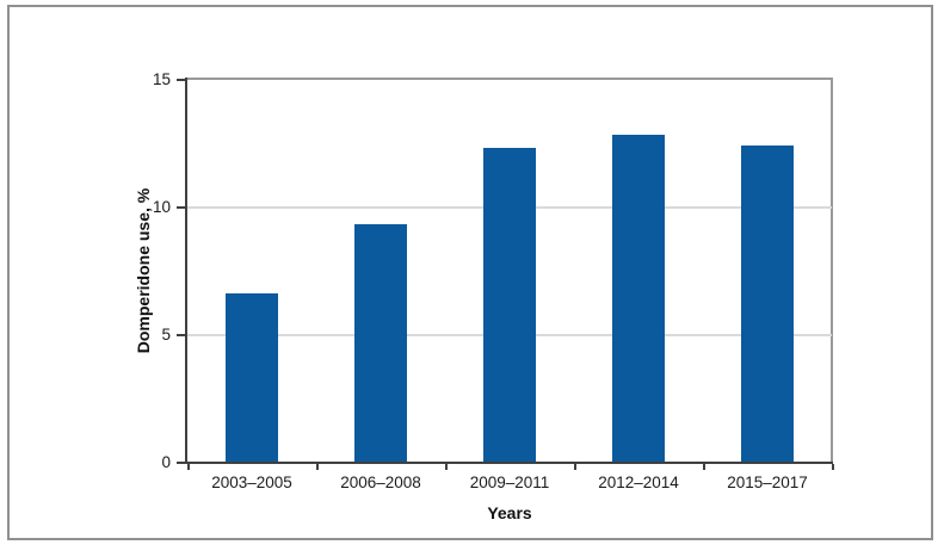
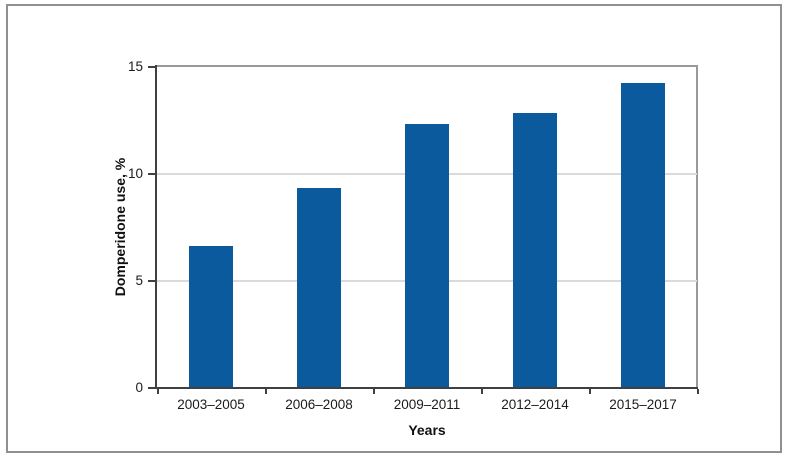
2015–2017: 12.4 -> 14.2
